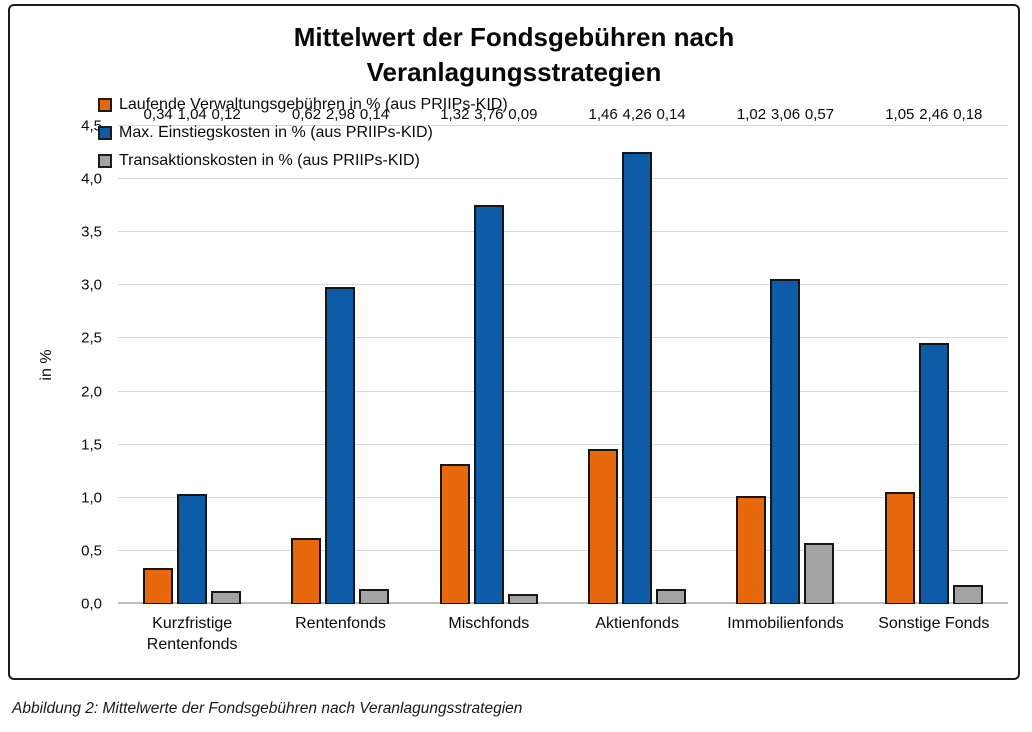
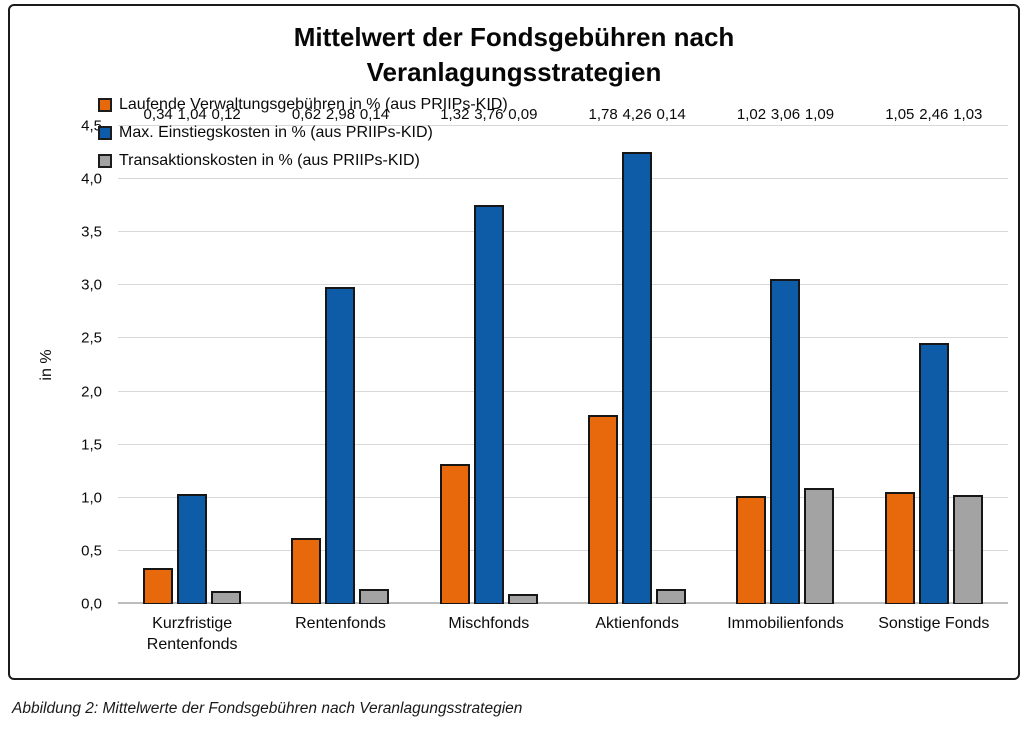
Laufende Verwaltungsgebühren in % (aus PRIIPs-KID)/Aktienfonds: 1,46 -> 1,78
Transaktionskosten in % (aus PRIIPs-KID)/Immobilienfonds: 0,57 -> 1,09
Transaktionskosten in % (aus PRIIPs-KID)/Sonstige Fonds: 0,18 -> 1,03
